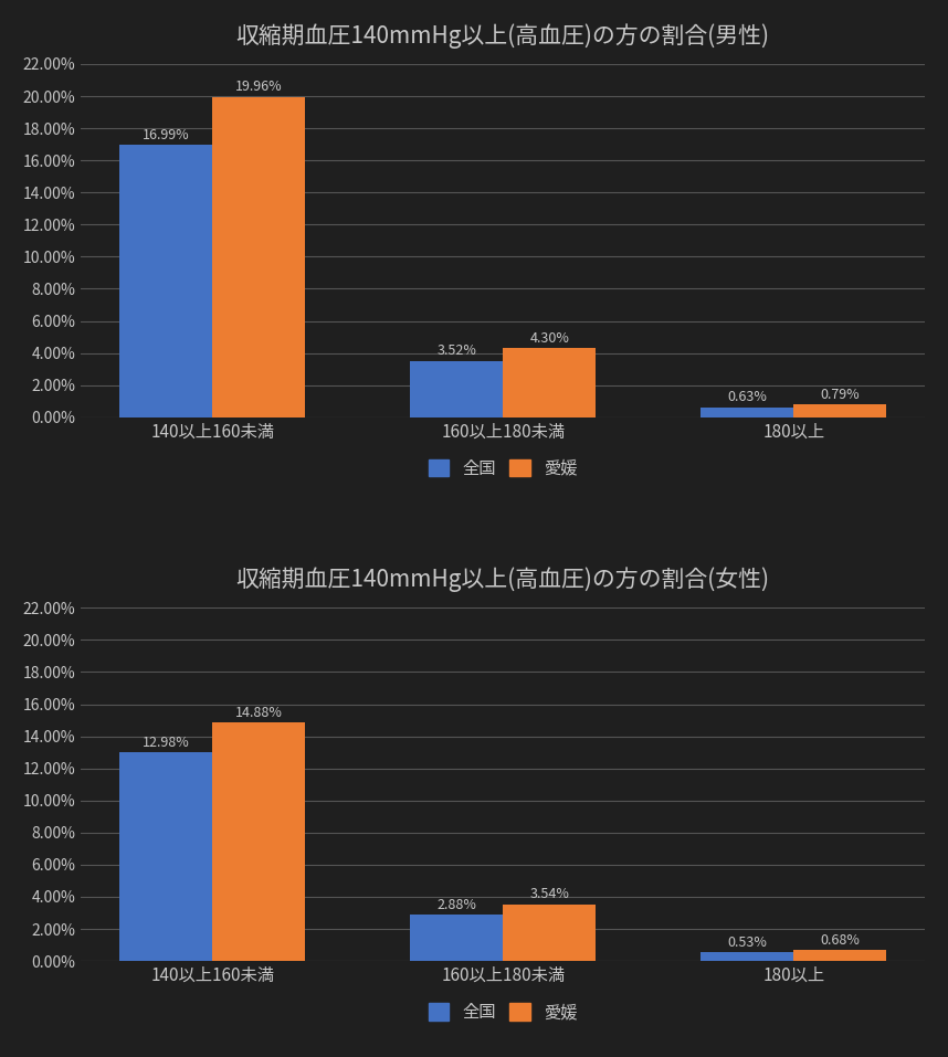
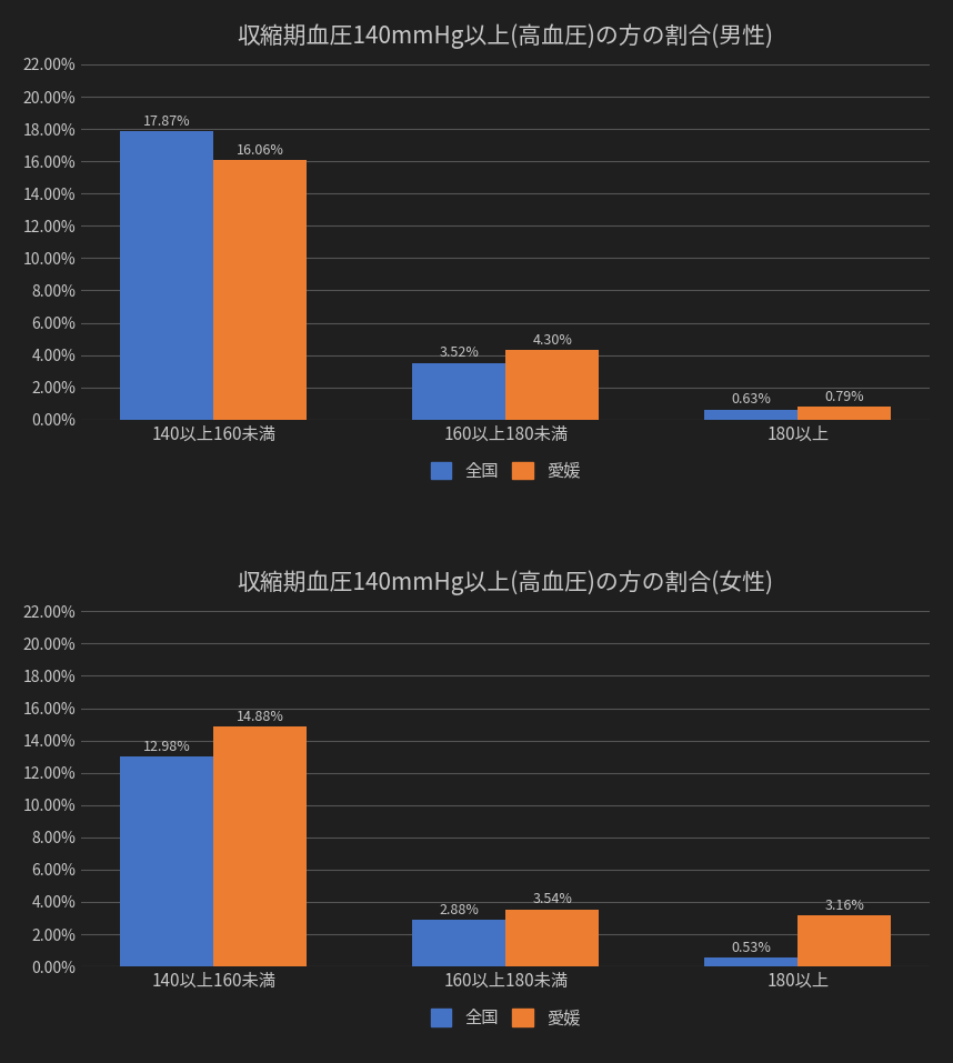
収縮期血圧140mmHg以上(高血圧)の方の割合(男性)/全国/140以上160未満: 16.99% -> 17.87%
収縮期血圧140mmHg以上(高血圧)の方の割合(男性)/愛媛/140以上160未満: 19.96% -> 16.06%
収縮期血圧140mmHg以上(高血圧)の方の割合(女性)/愛媛/180以上: 0.68% -> 3.16%
